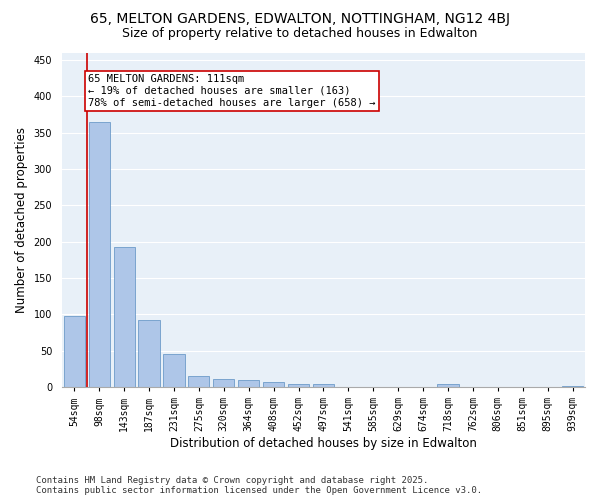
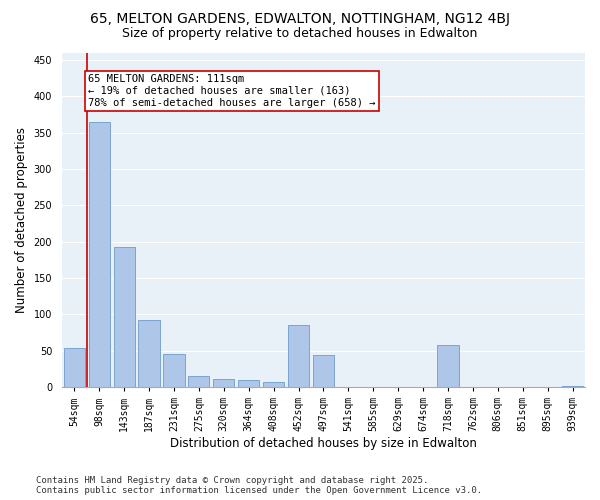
54sqm: 98 -> 54
452sqm: 5 -> 86
497sqm: 4 -> 44
718sqm: 4 -> 58
